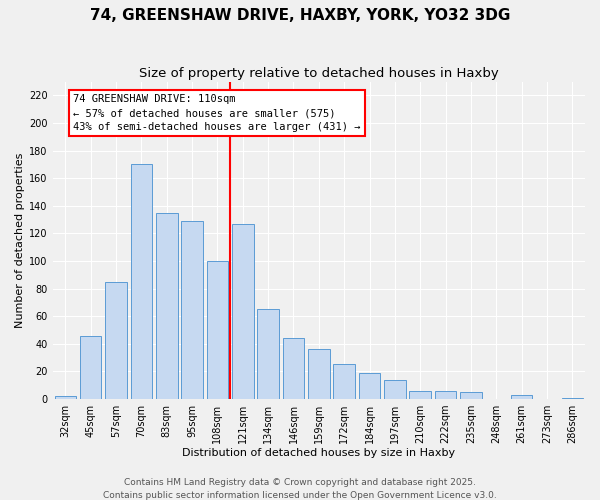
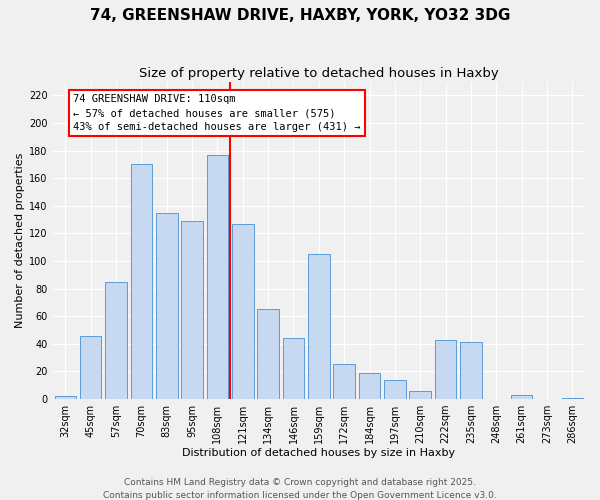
108sqm: 100 -> 177
159sqm: 36 -> 105
222sqm: 6 -> 43
235sqm: 5 -> 41
